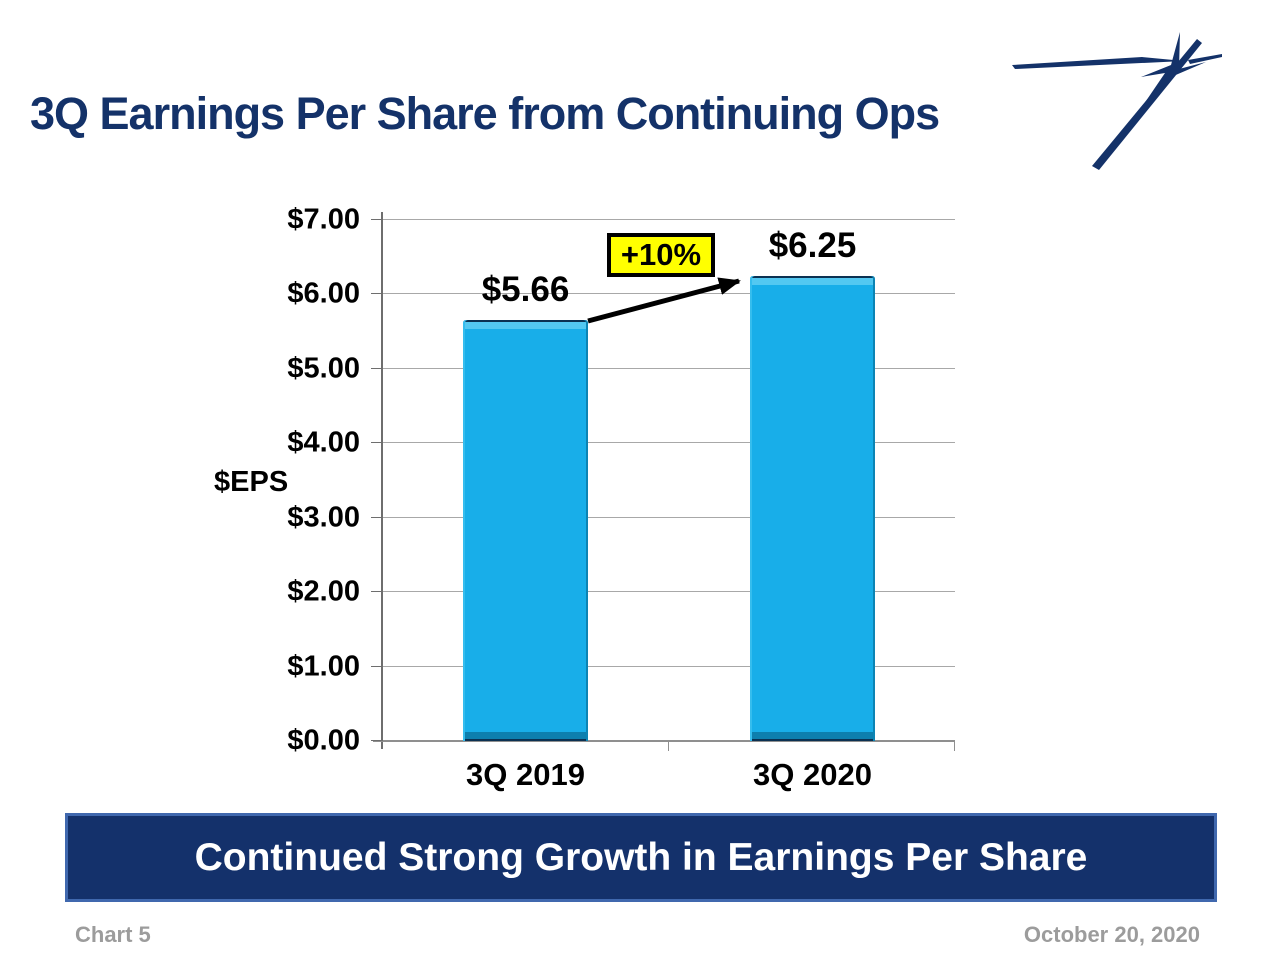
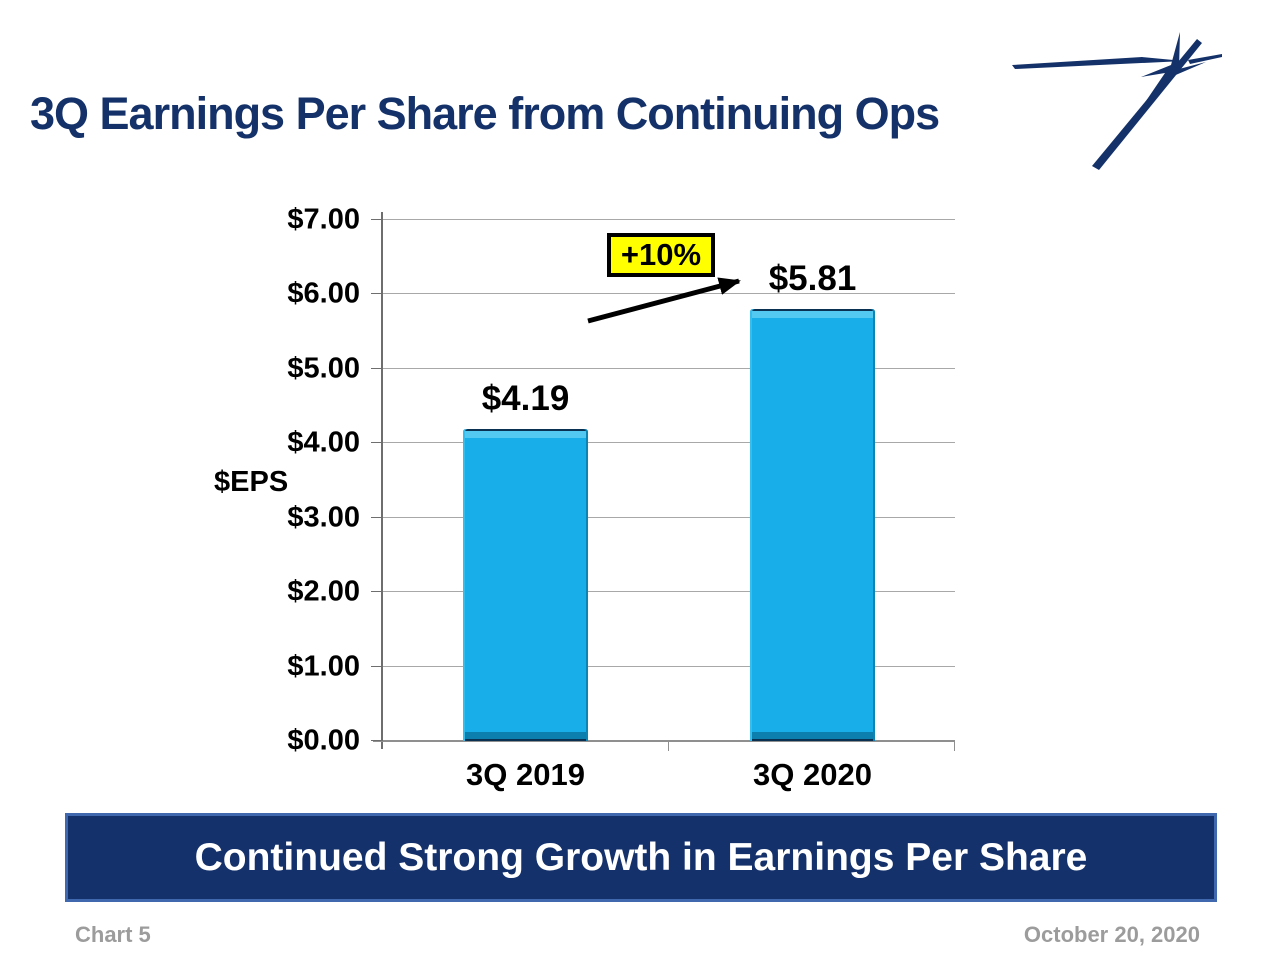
3Q 2019: $5.66 -> $4.19
3Q 2020: $6.25 -> $5.81
